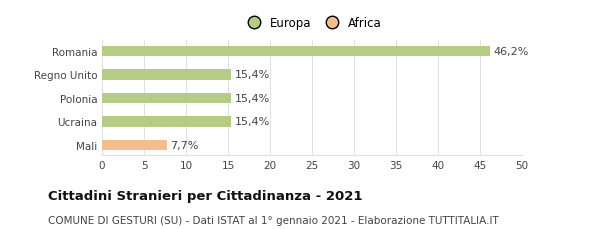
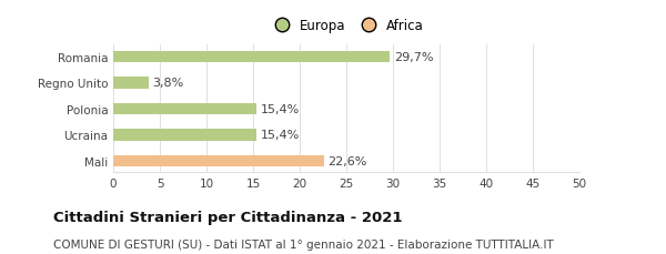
Romania: 46,2% -> 29,7%
Regno Unito: 15,4% -> 3,8%
Mali: 7,7% -> 22,6%
